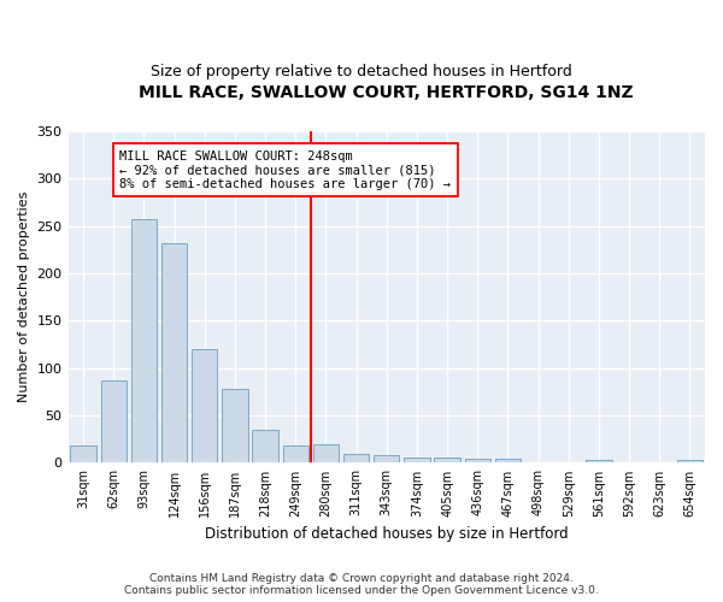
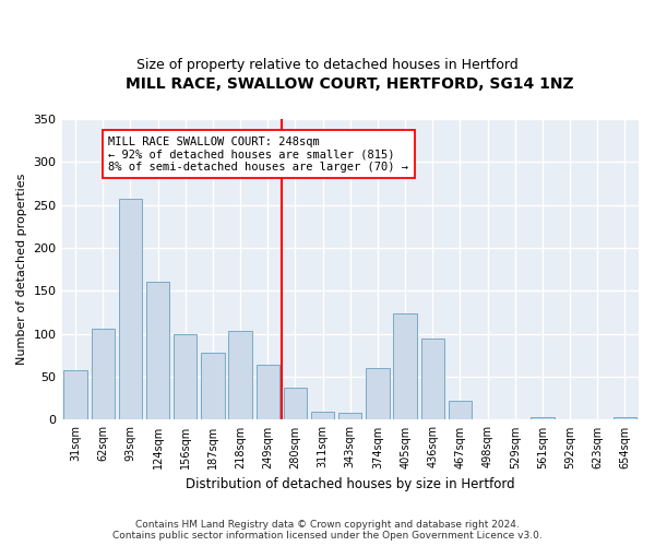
31sqm: 18 -> 58
62sqm: 87 -> 106
124sqm: 231 -> 160
156sqm: 120 -> 100
218sqm: 35 -> 104
249sqm: 18 -> 64
280sqm: 20 -> 38
374sqm: 6 -> 60
405sqm: 5 -> 124
436sqm: 4 -> 94
467sqm: 4 -> 22
